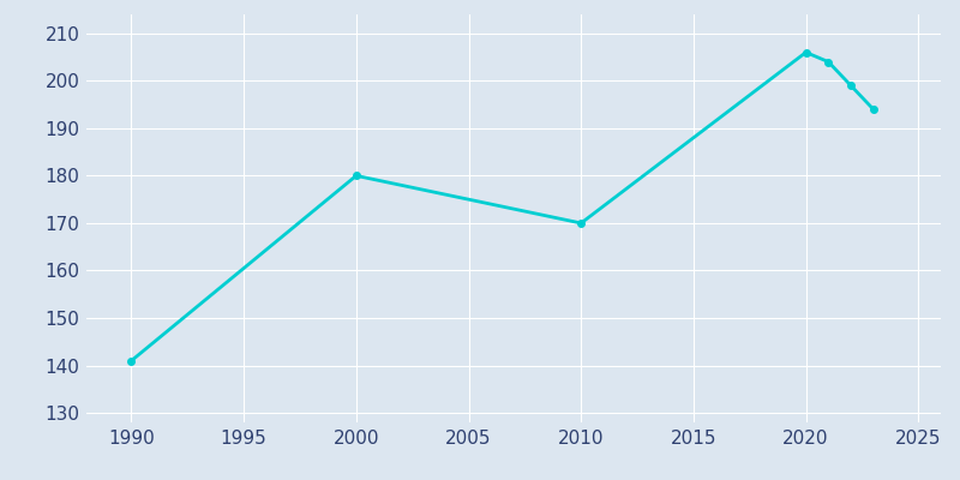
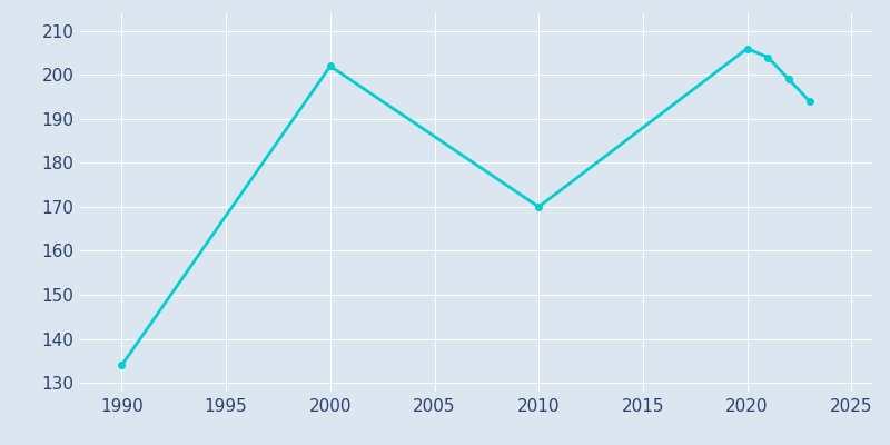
1990: 141 -> 134
2000: 180 -> 202
